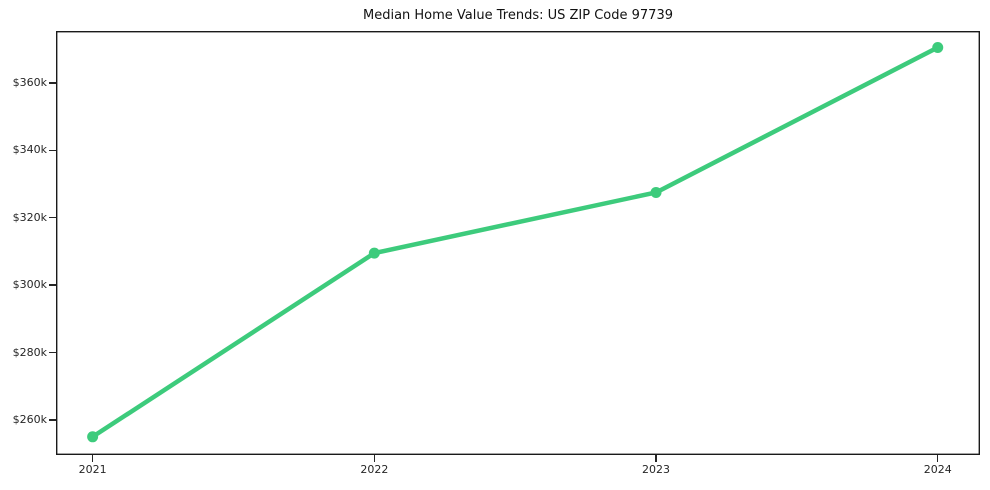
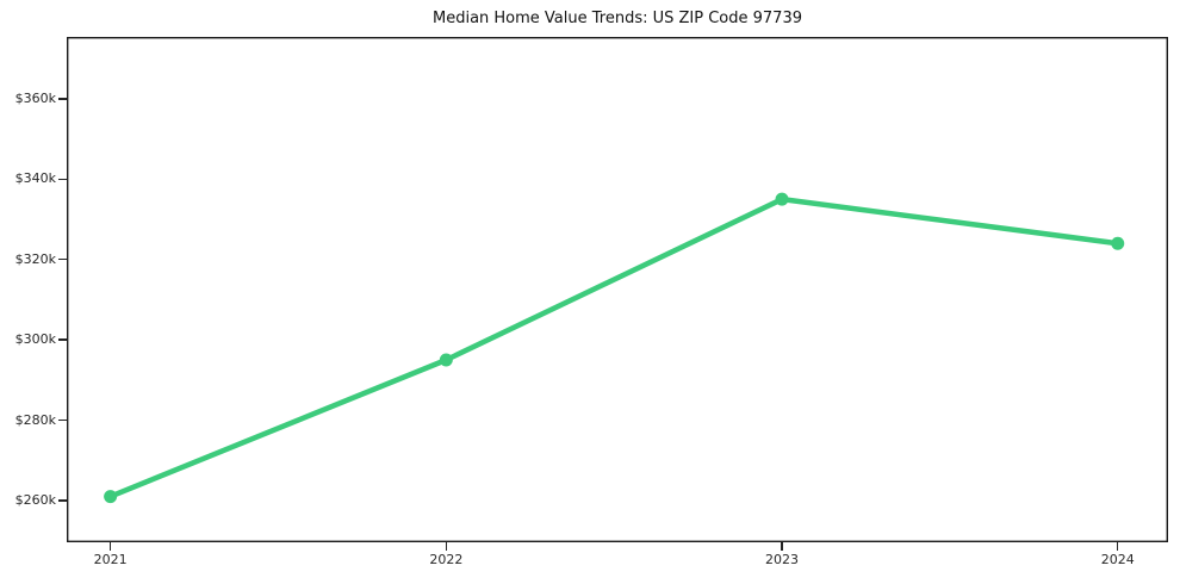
2021: $255k -> $261k
2022: $310k -> $295k
2023: $328k -> $335k
2024: $370k -> $324k
